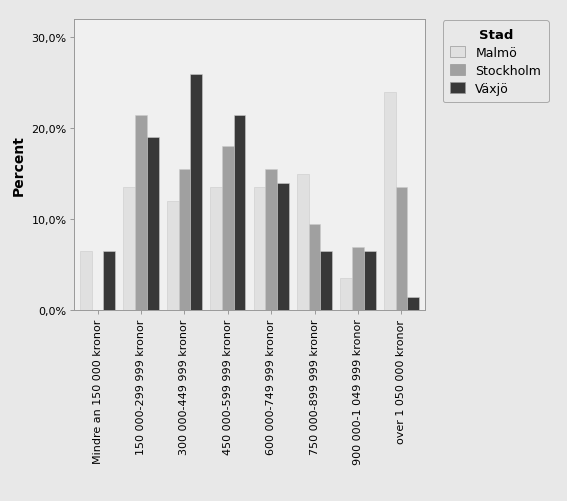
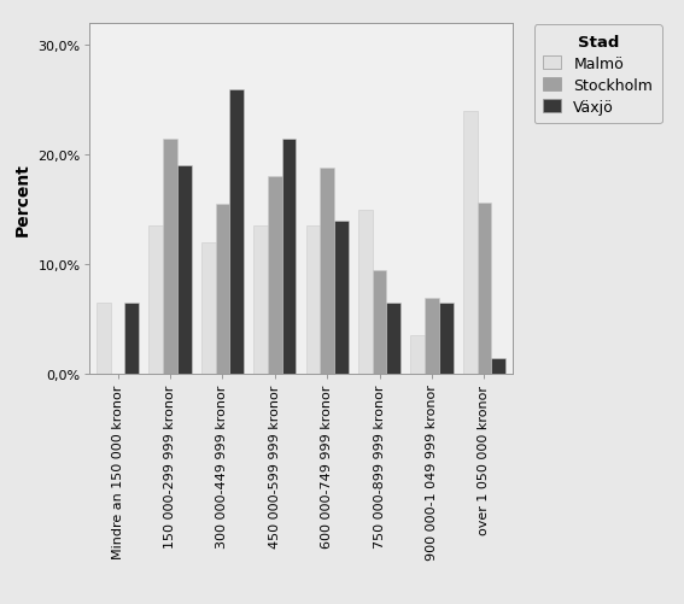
Stockholm/600 000-749 999 kronor: 15,5% -> 18,8%
Stockholm/over 1 050 000 kronor: 13,5% -> 15,6%
